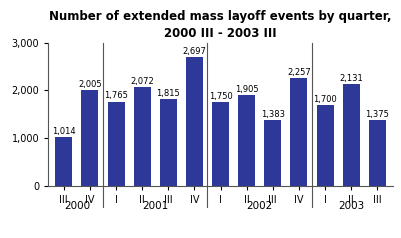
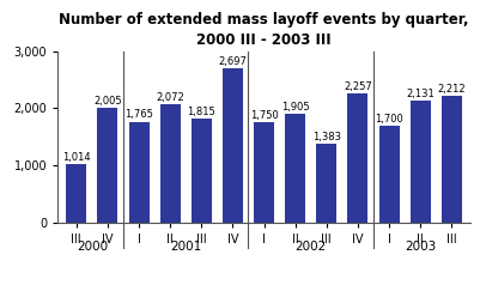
III: 1,375 -> 2,212
